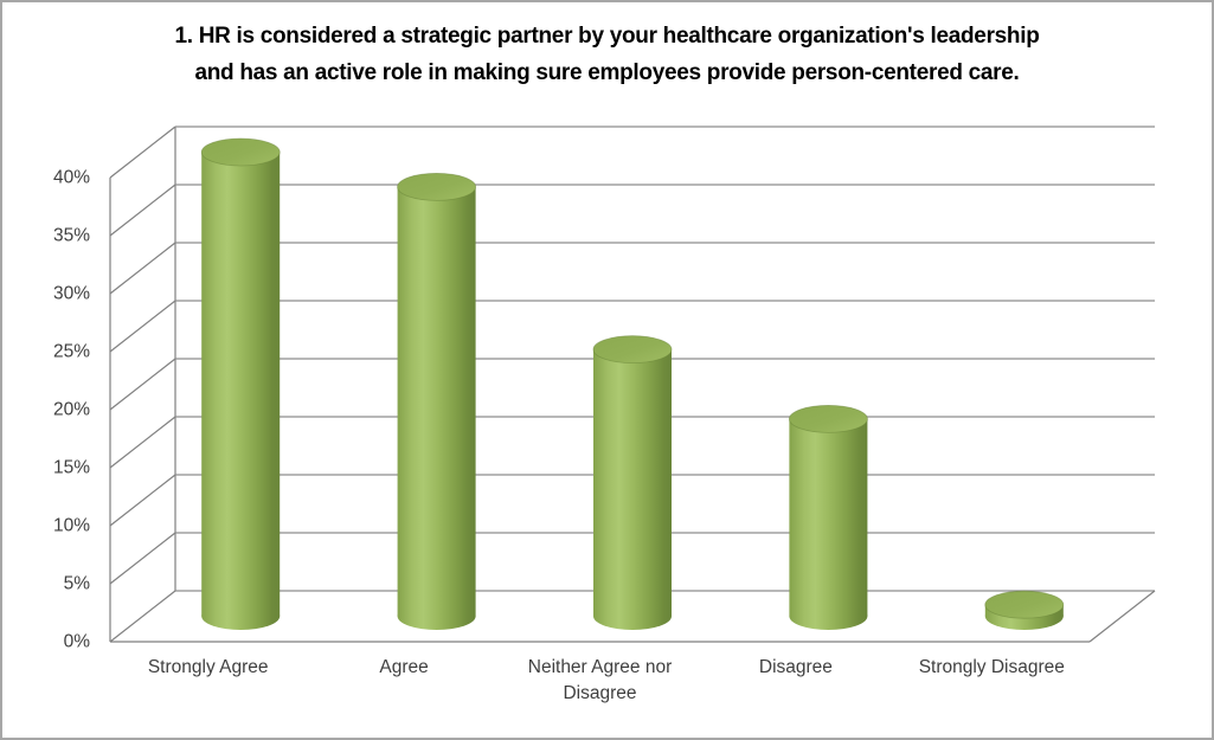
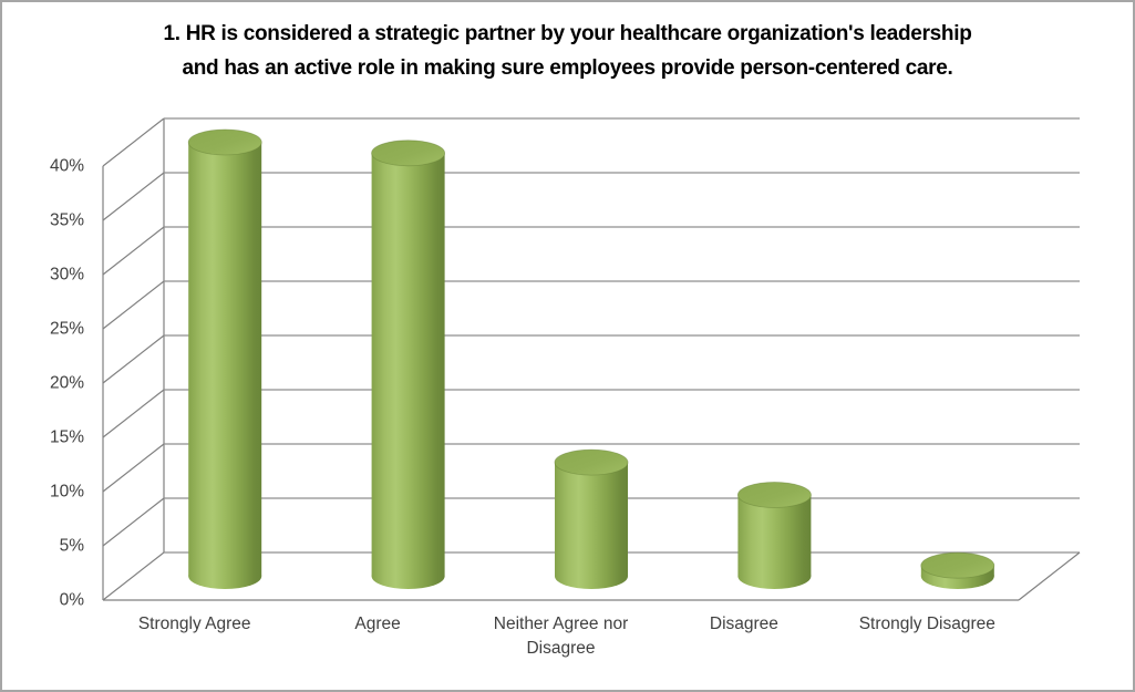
Agree: 37% -> 39%
Neither Agree nor Disagree: 23% -> 10%
Disagree: 17% -> 8%
